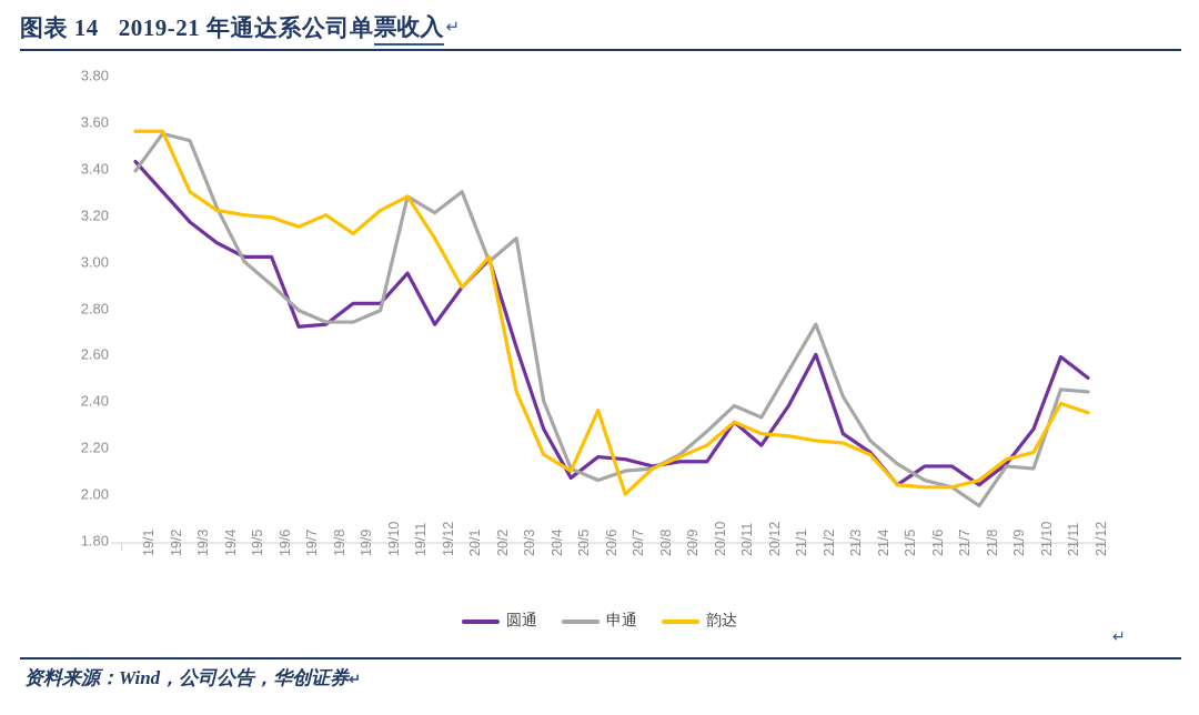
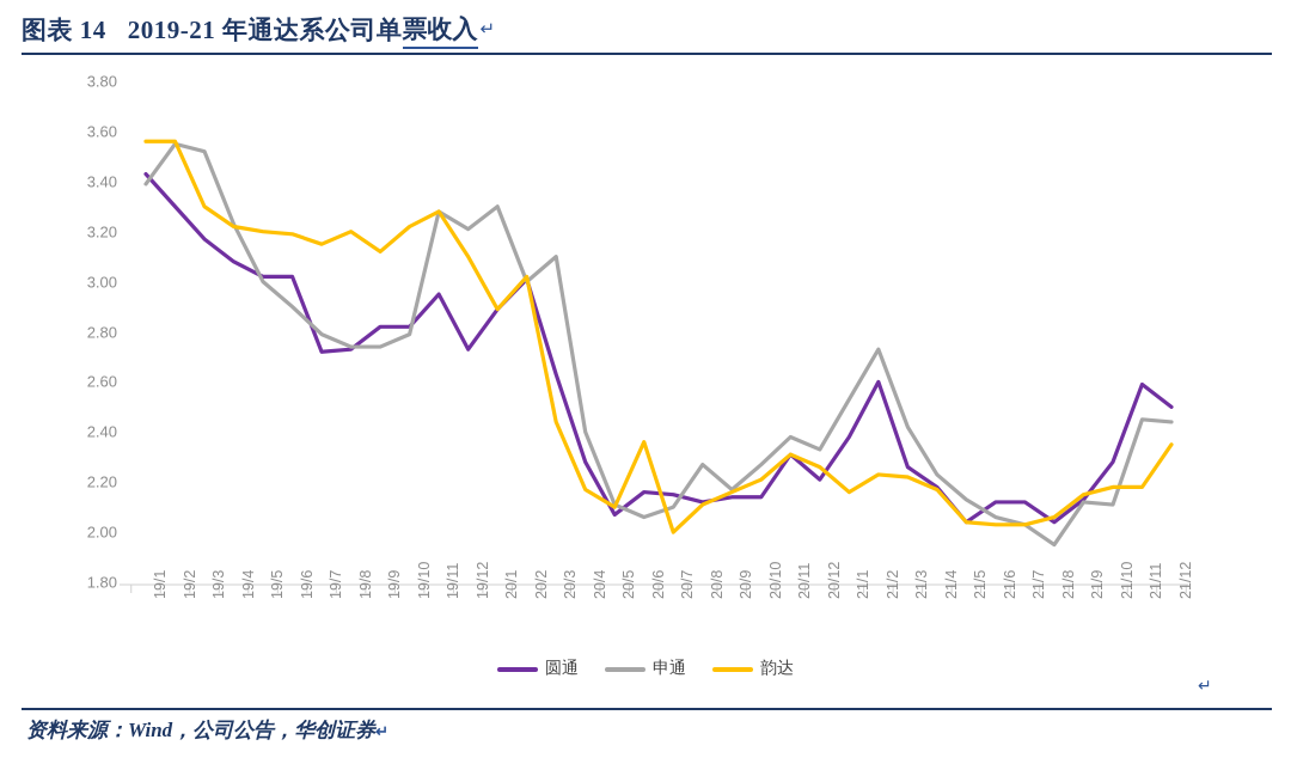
申通/20/8: 2.11 -> 2.27
韵达/21/1: 2.25 -> 2.16
韵达/21/11: 2.39 -> 2.18
